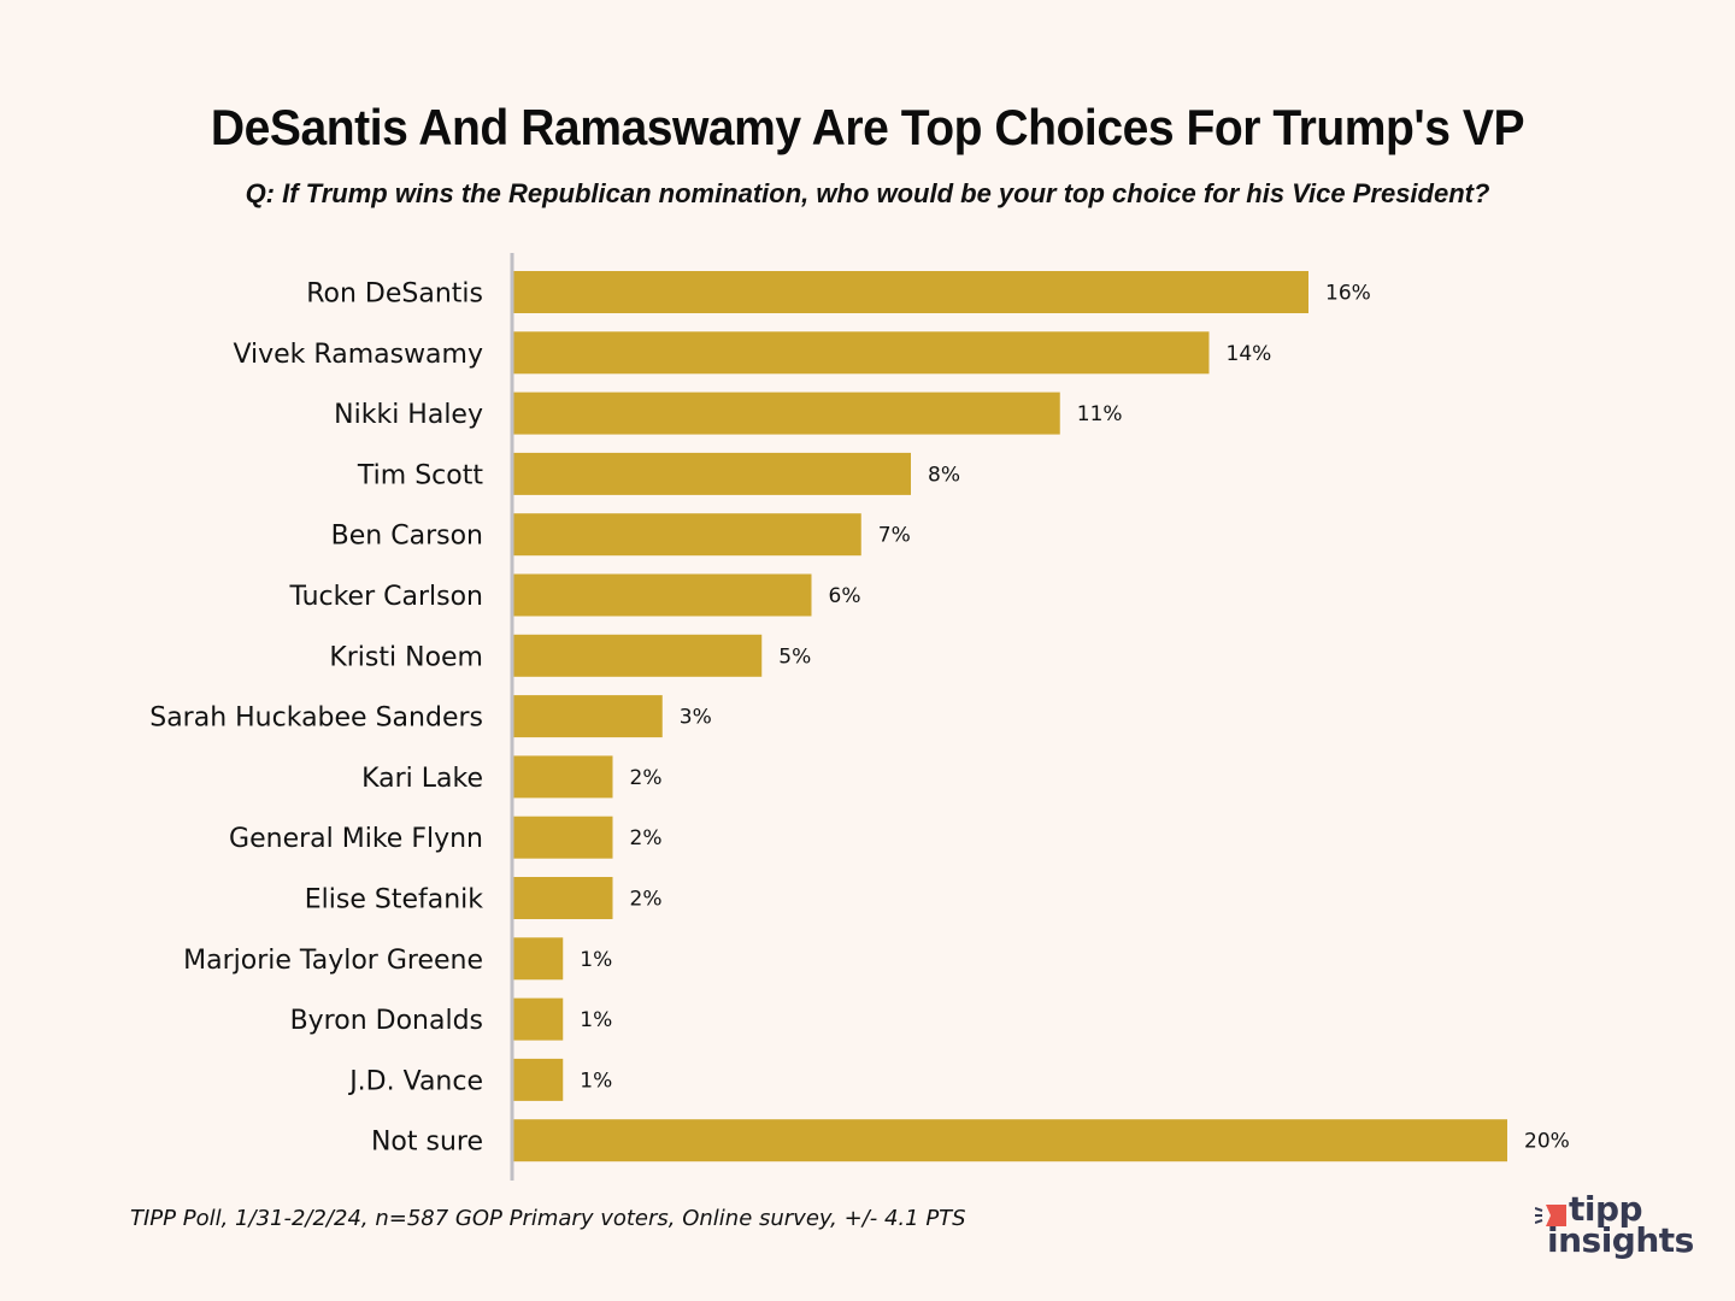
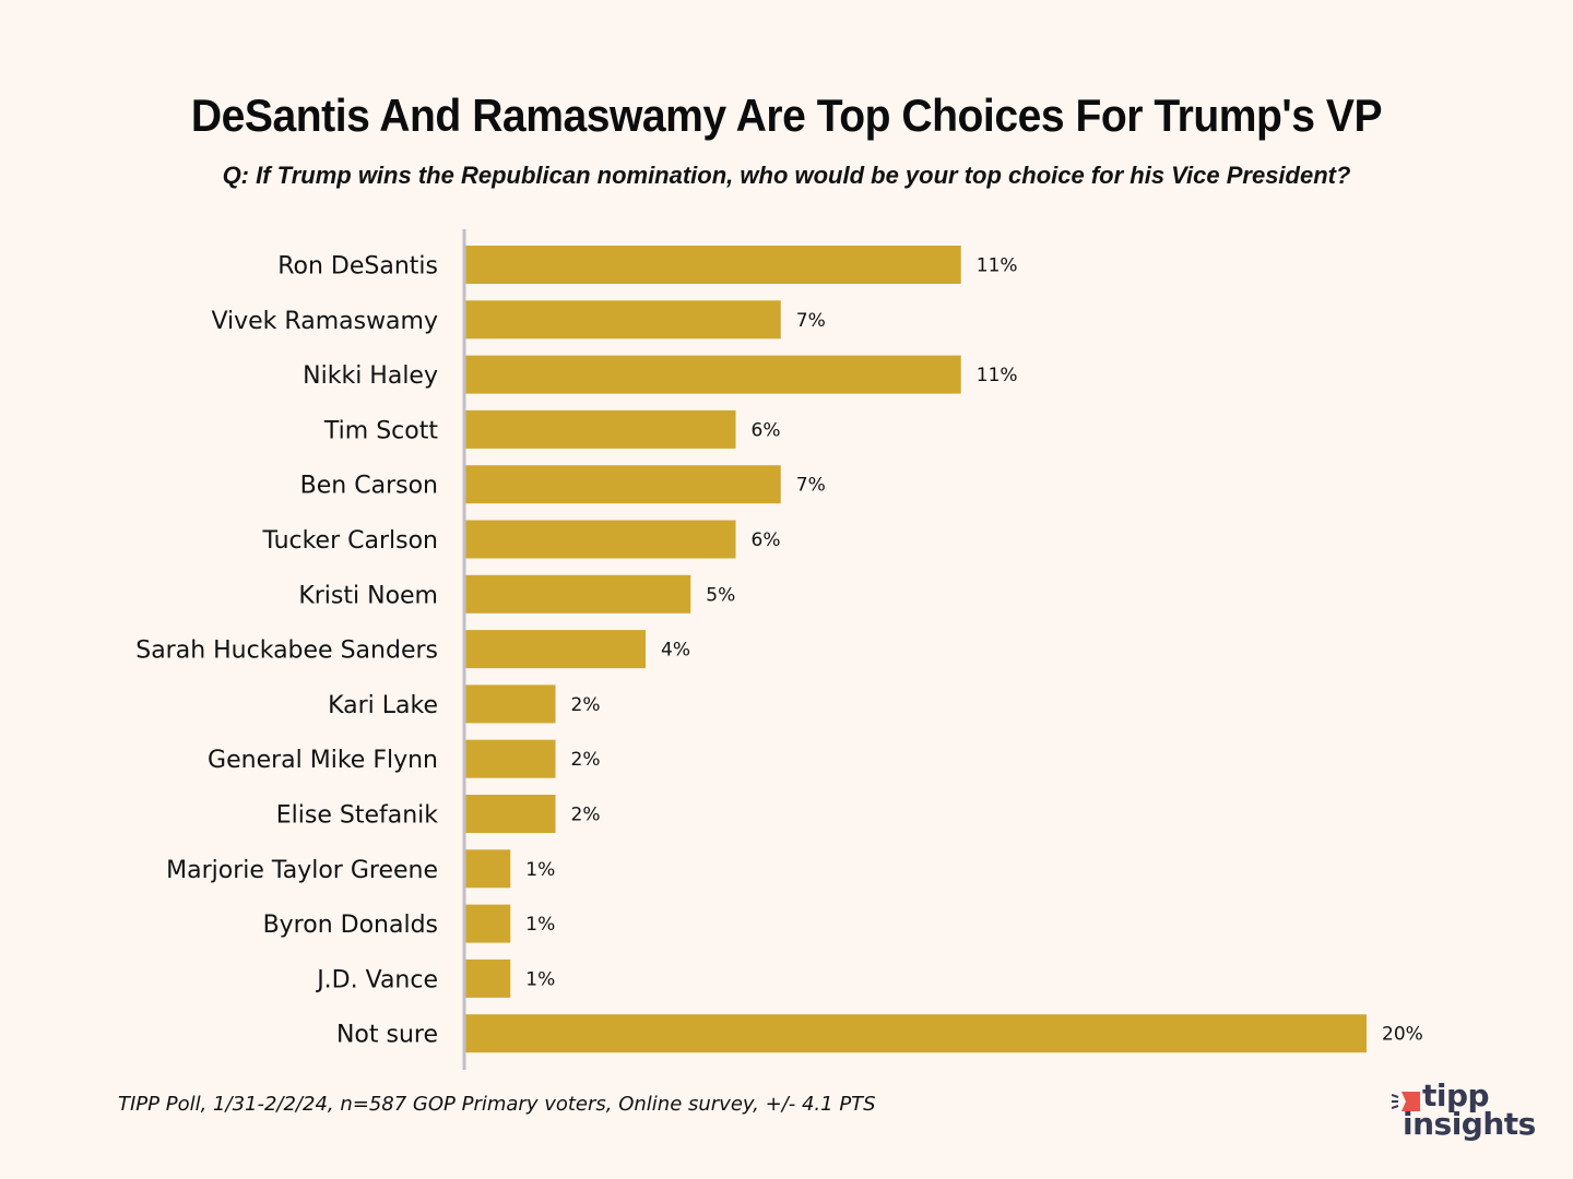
Ron DeSantis: 16% -> 11%
Vivek Ramaswamy: 14% -> 7%
Tim Scott: 8% -> 6%
Sarah Huckabee Sanders: 3% -> 4%
